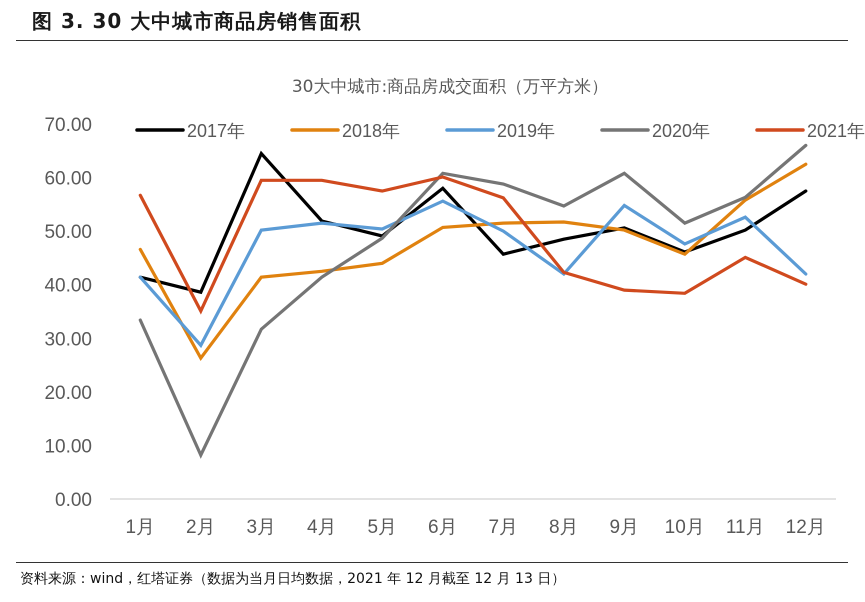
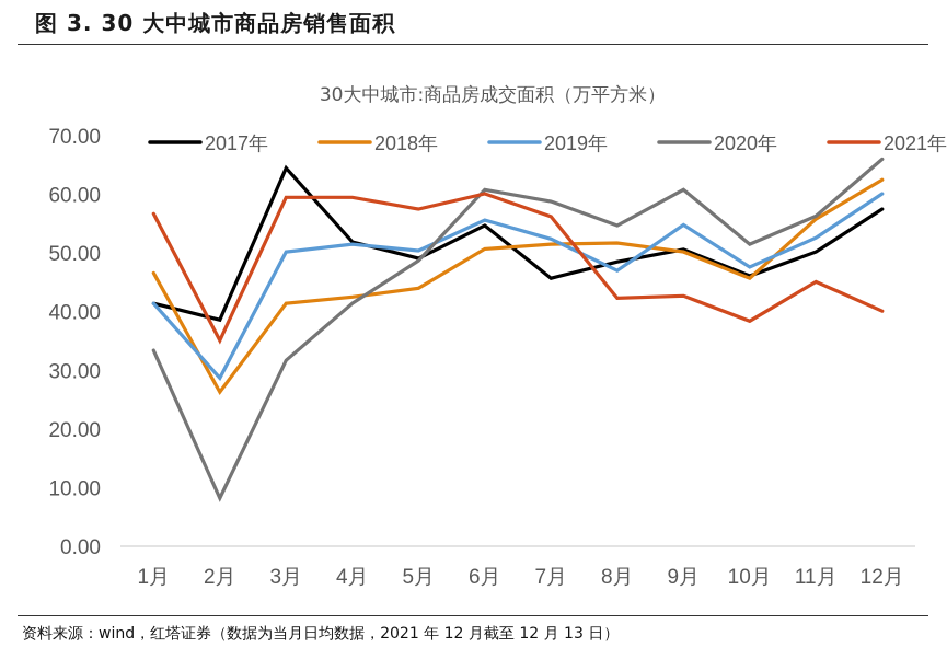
2017年/6月: 58 -> 55
2019年/7月: 50 -> 52
2019年/8月: 42 -> 47
2021年/9月: 39 -> 43
2019年/12月: 42 -> 60
